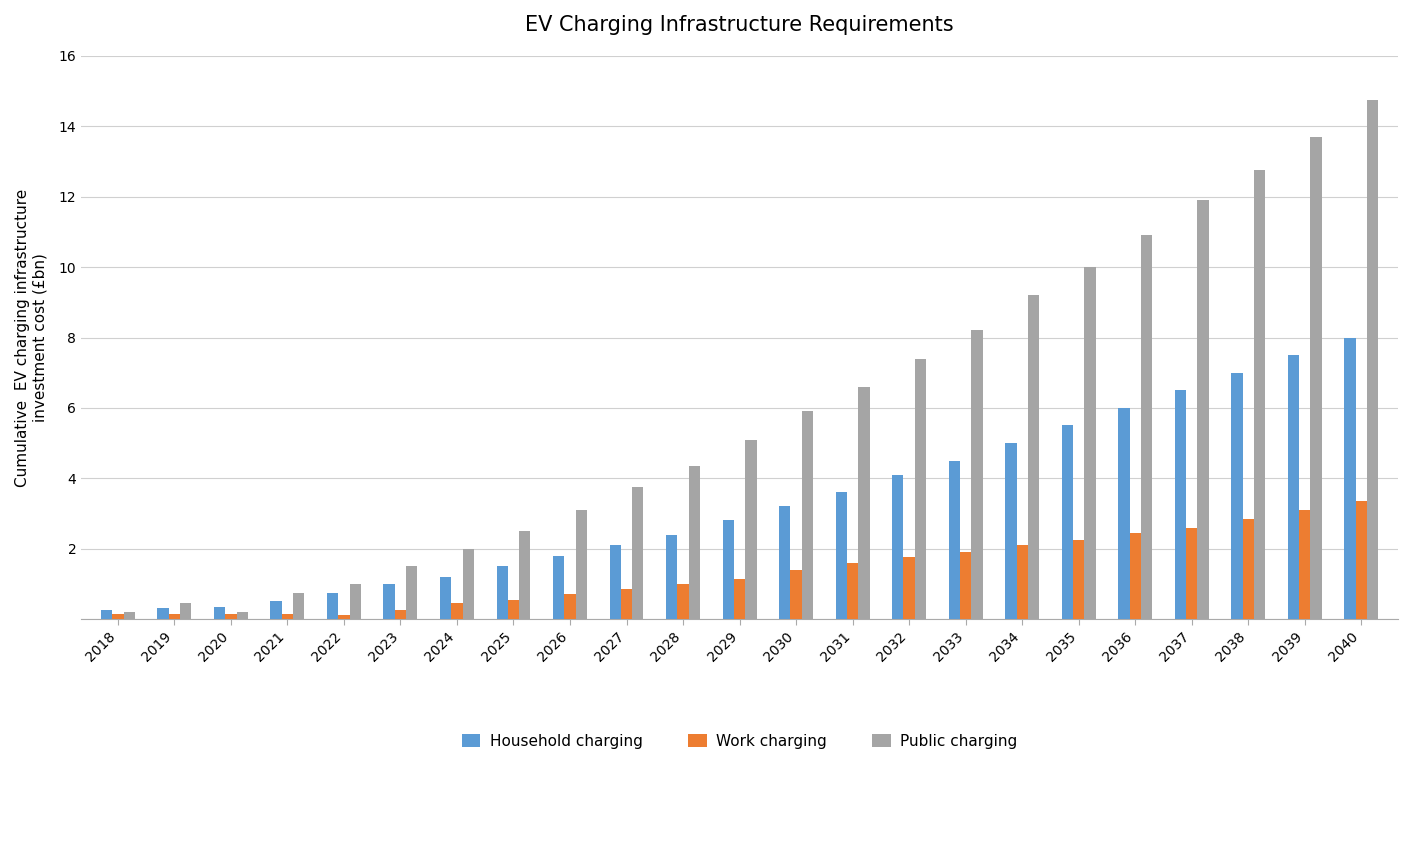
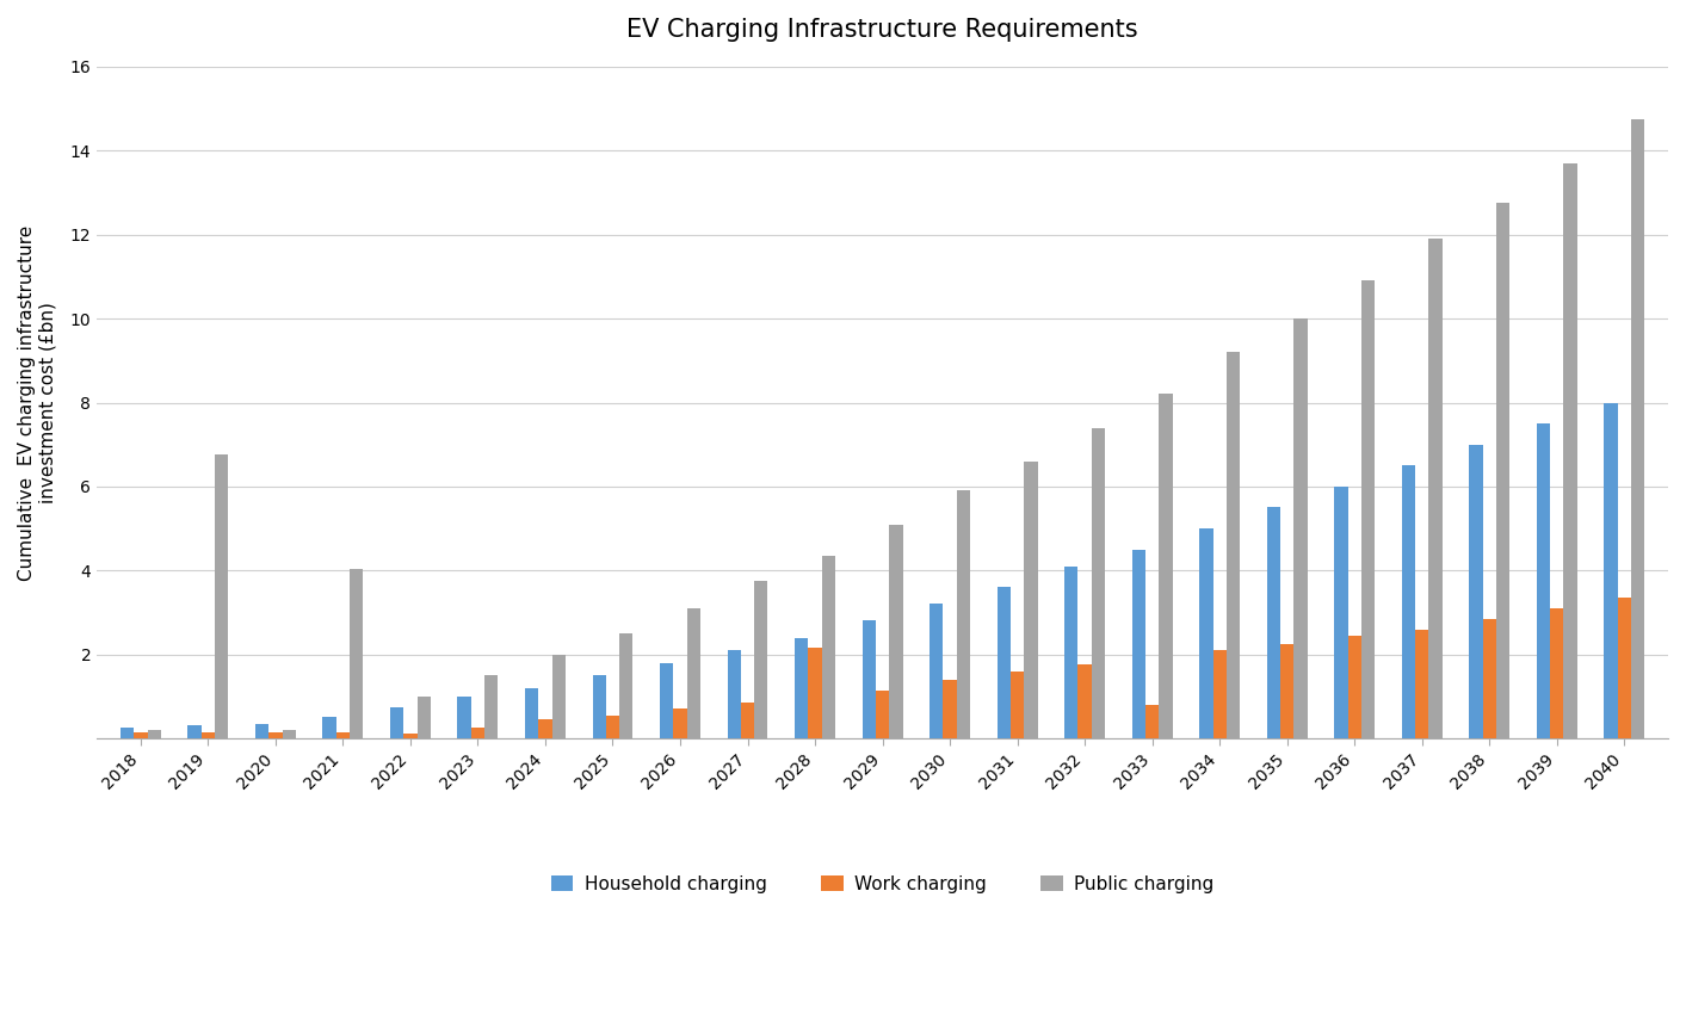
Public charging/2019: 0.45 -> 6.75
Public charging/2021: 0.75 -> 4.05
Work charging/2028: 1.00 -> 2.15
Work charging/2033: 1.90 -> 0.80
